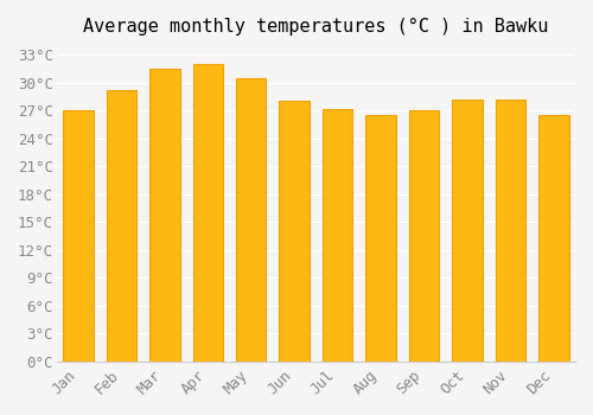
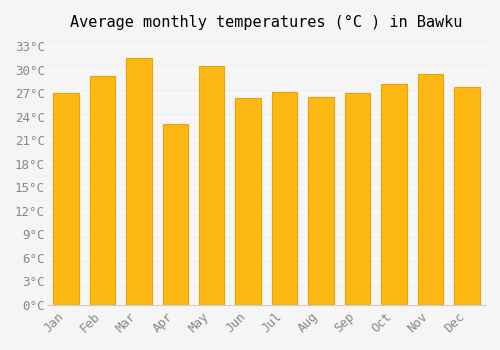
Apr: 32.0°C -> 23.0°C
Jun: 28.0°C -> 26.4°C
Nov: 28.1°C -> 29.4°C
Dec: 26.5°C -> 27.8°C
